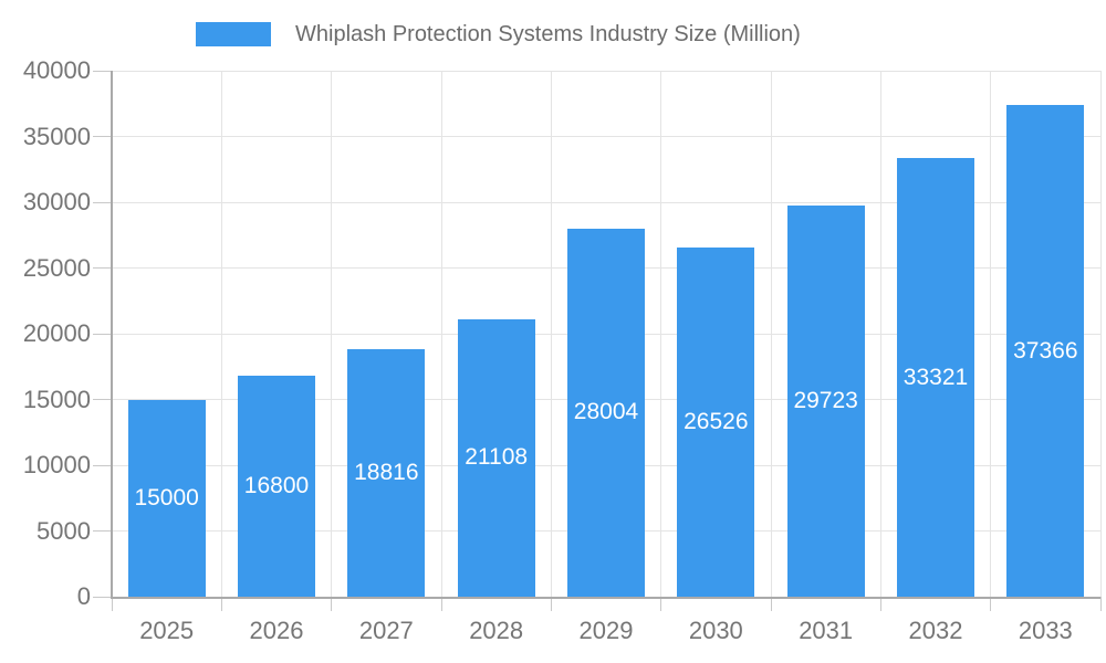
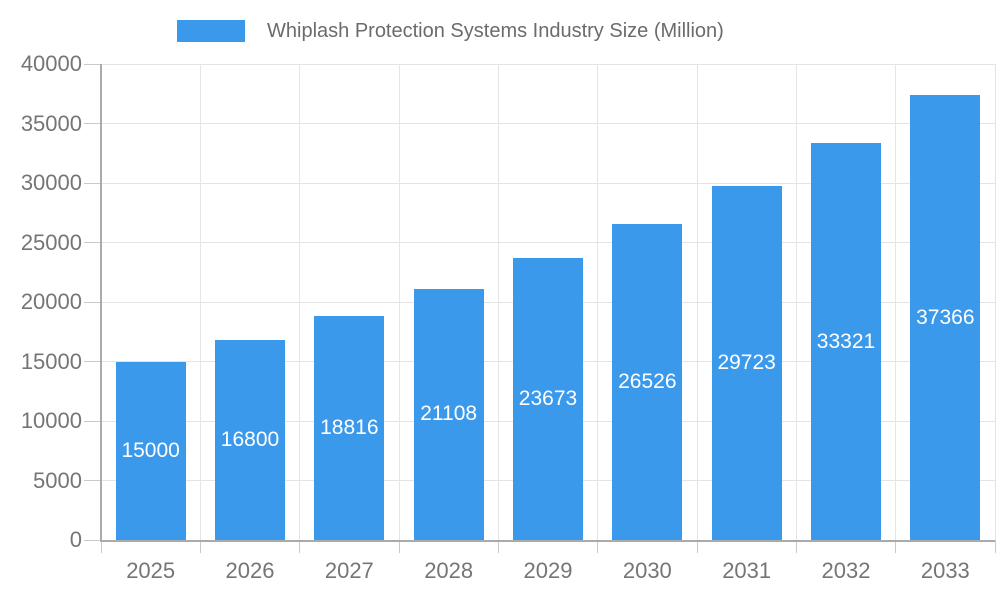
2029: 28004 -> 23673
